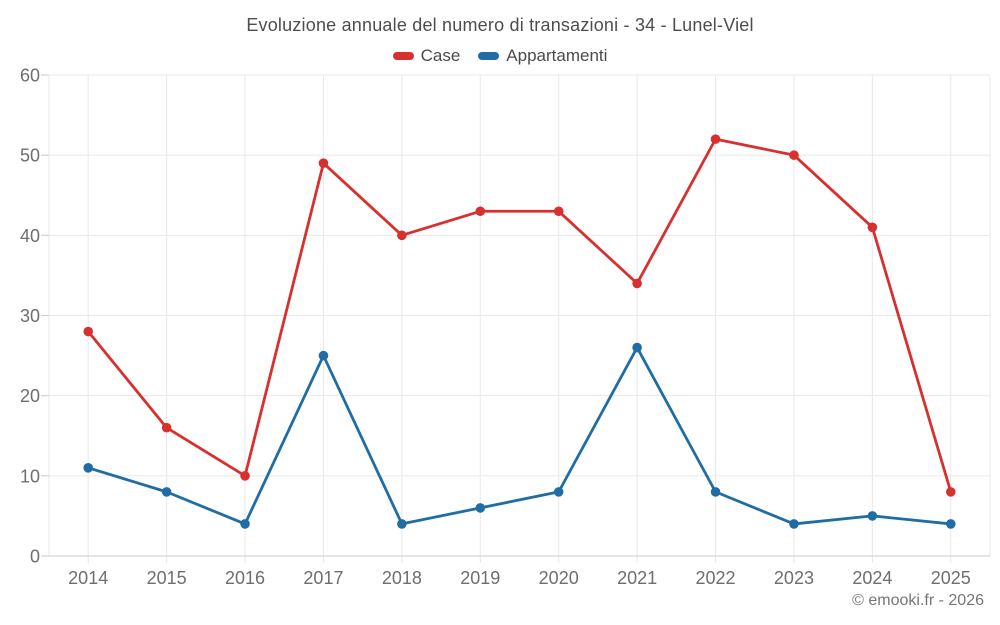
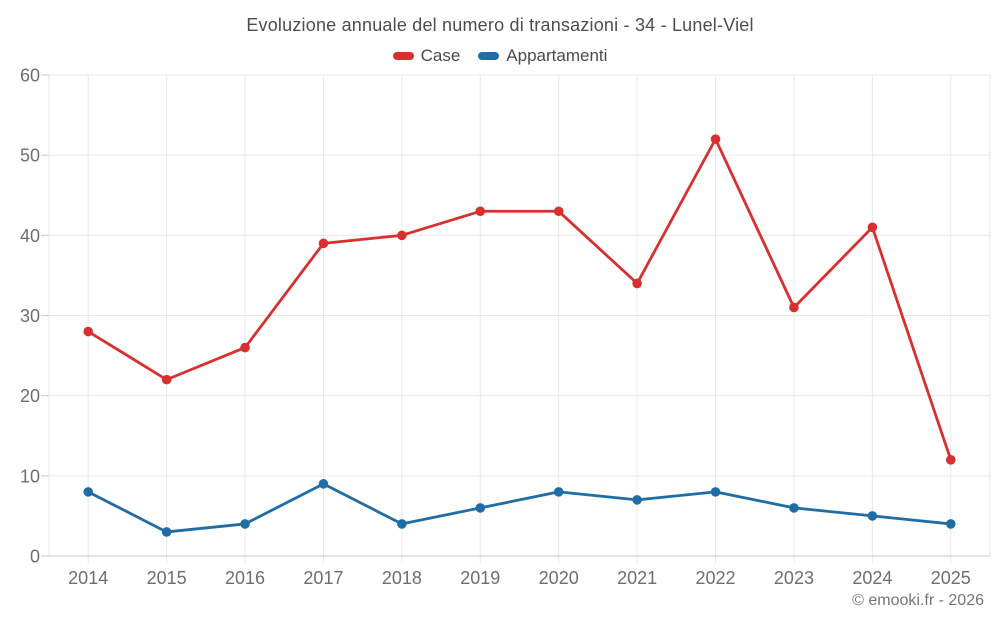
Appartamenti/2014: 11 -> 8
Case/2015: 16 -> 22
Appartamenti/2015: 8 -> 3
Case/2016: 10 -> 26
Case/2017: 49 -> 39
Appartamenti/2017: 25 -> 9
Appartamenti/2021: 26 -> 7
Case/2023: 50 -> 31
Appartamenti/2023: 4 -> 6
Case/2025: 8 -> 12
